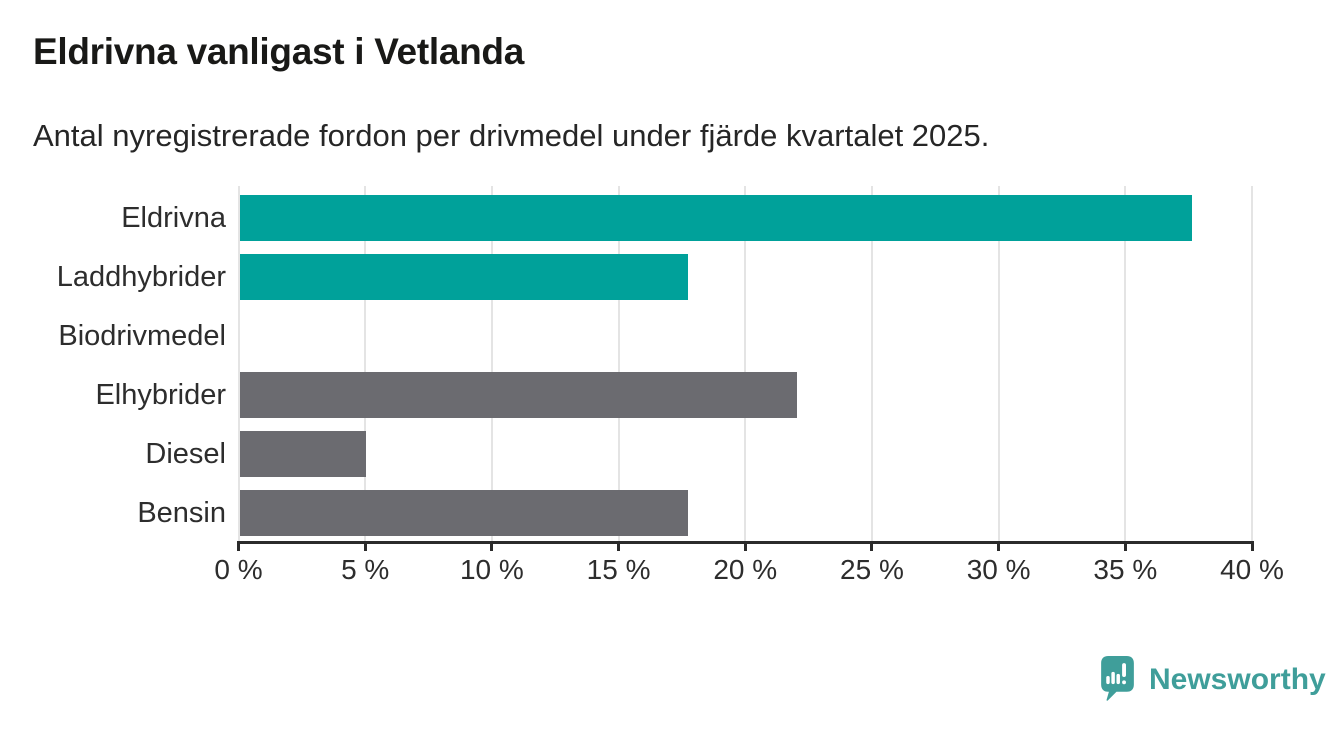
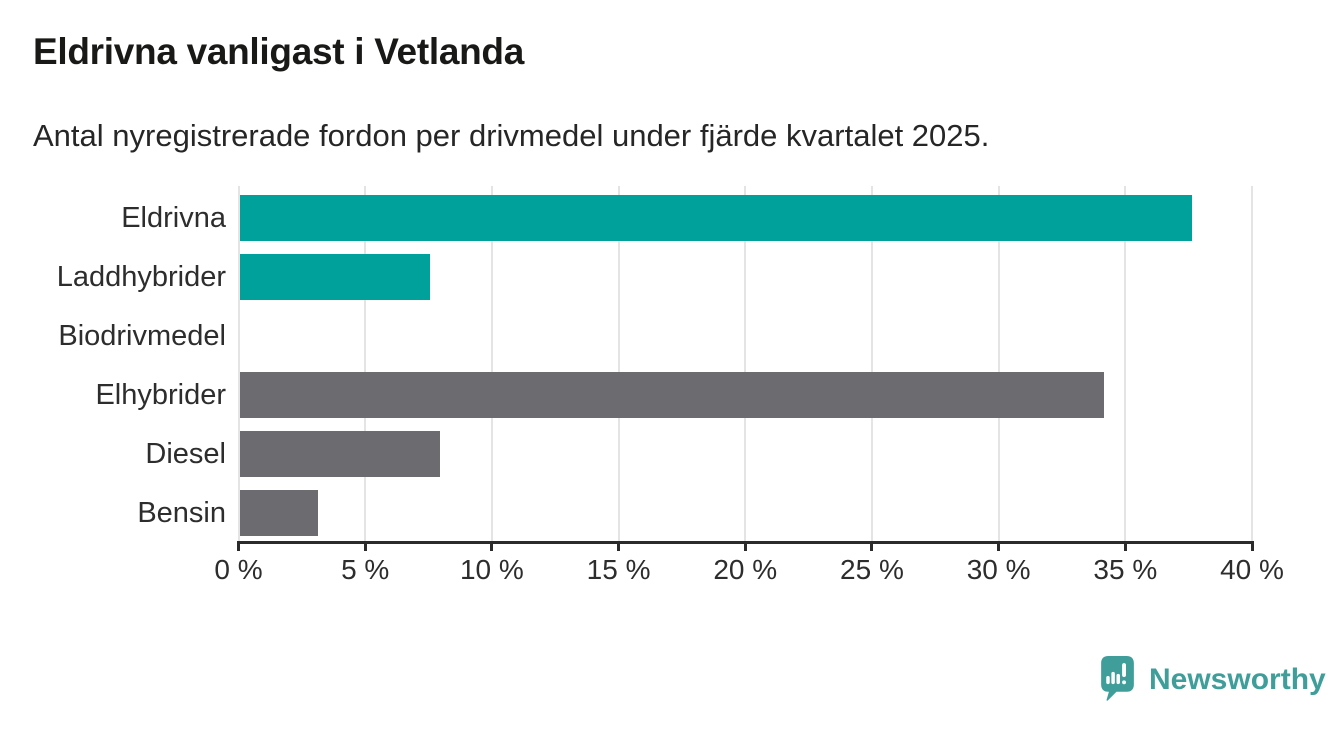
Laddhybrider: 17.7% -> 7.5%
Elhybrider: 22.0% -> 34.1%
Diesel: 5.0% -> 7.9%
Bensin: 17.7% -> 3.1%
